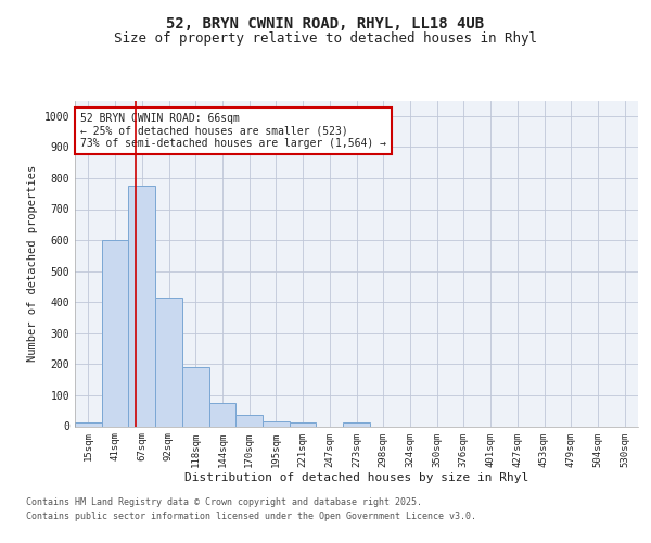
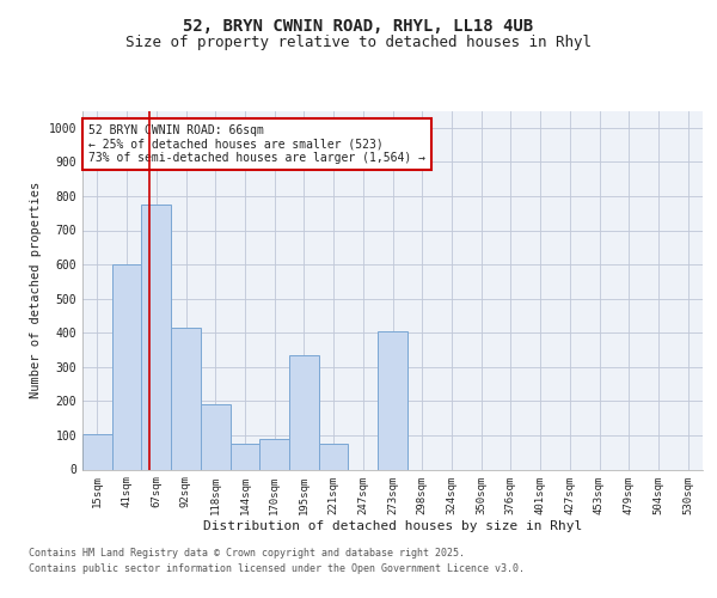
15sqm: 13 -> 105
170sqm: 38 -> 90
195sqm: 17 -> 335
221sqm: 13 -> 75
273sqm: 13 -> 405
